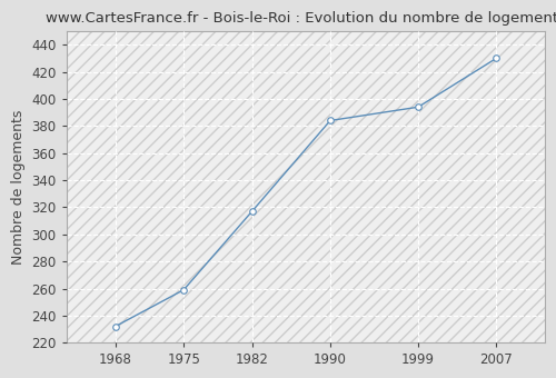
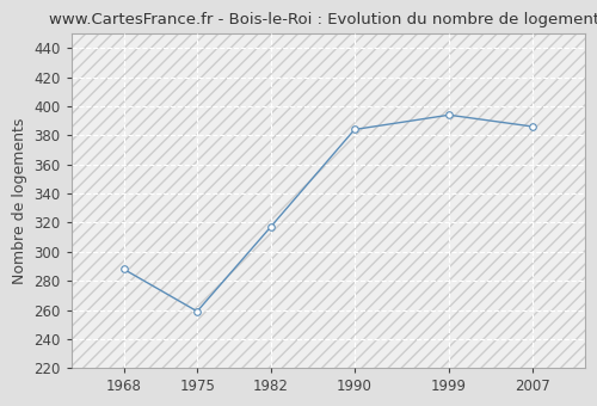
1968: 232 -> 288
2007: 430 -> 386
